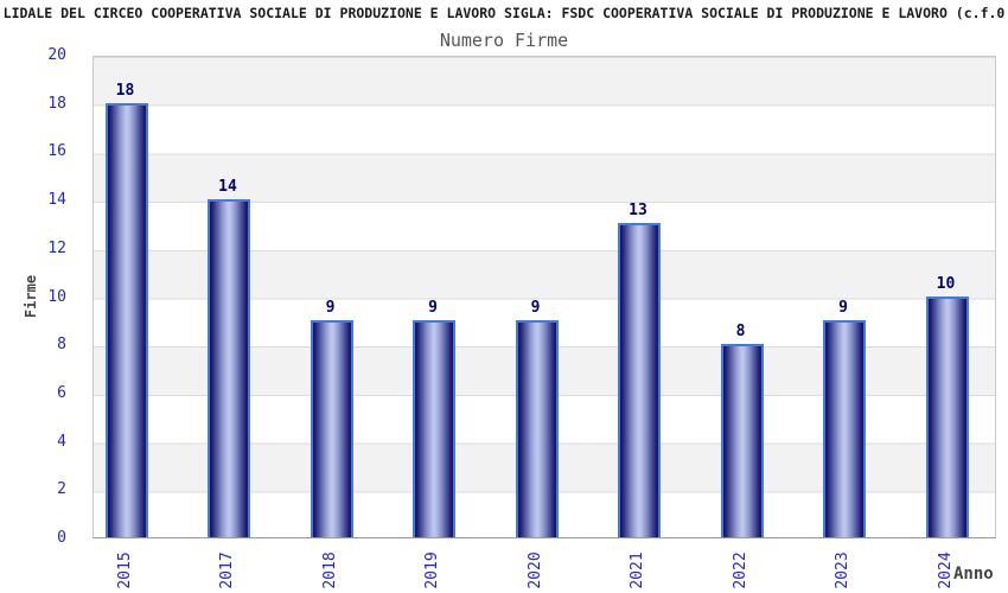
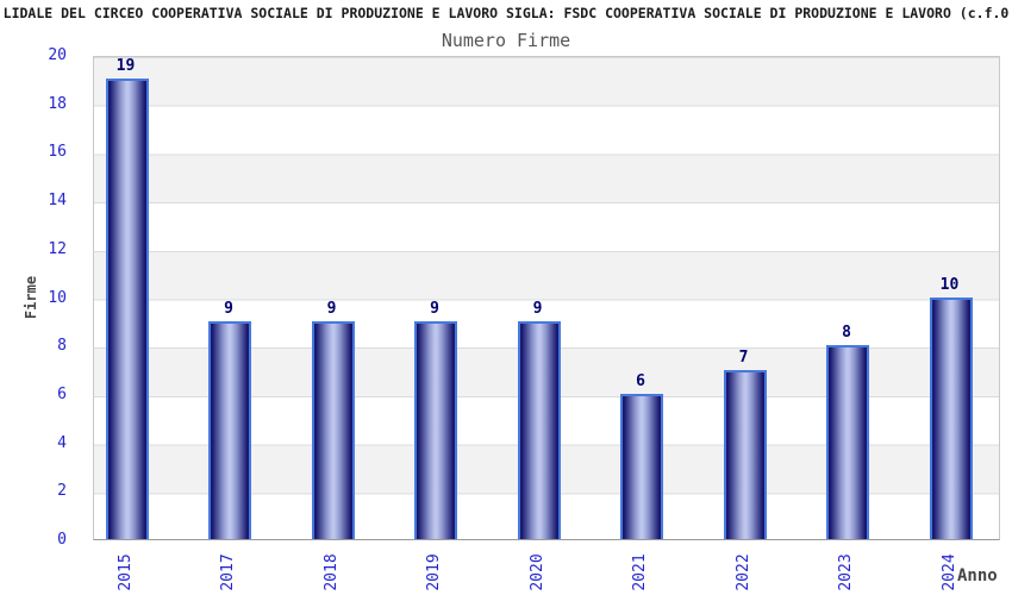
2015: 18 -> 19
2017: 14 -> 9
2021: 13 -> 6
2022: 8 -> 7
2023: 9 -> 8
